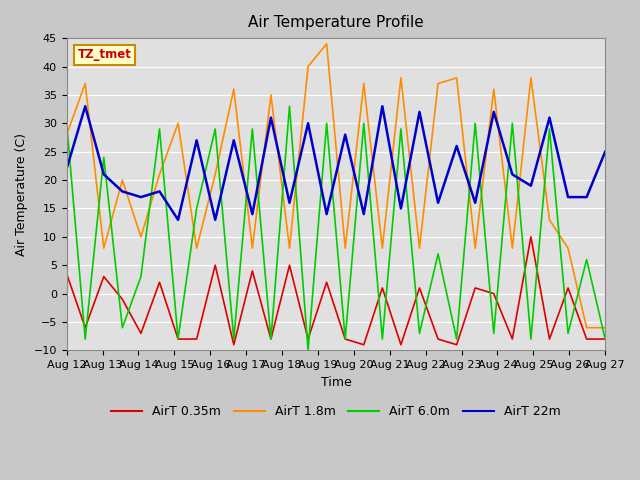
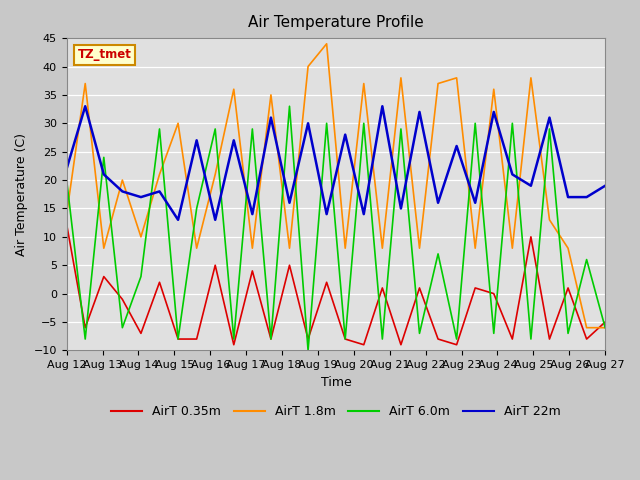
AirT 0.35m/Aug 12: 3.5 -> 12.2
AirT 1.8m/Aug 12: 28 -> 14
AirT 6.0m/Aug 12: 30 -> 20
AirT 0.35m/Aug 27: -8.0 -> -5.0
AirT 6.0m/Aug 27: -8 -> -6
AirT 22m/Aug 27: 25 -> 19
